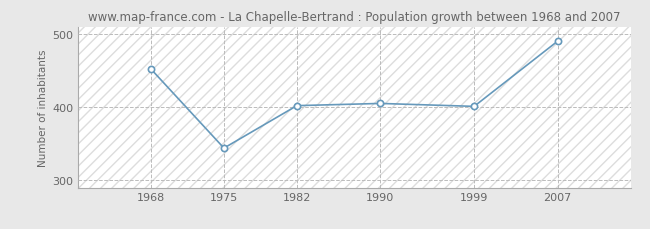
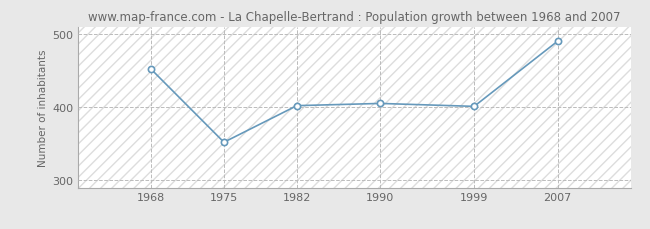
1975: 344 -> 352
